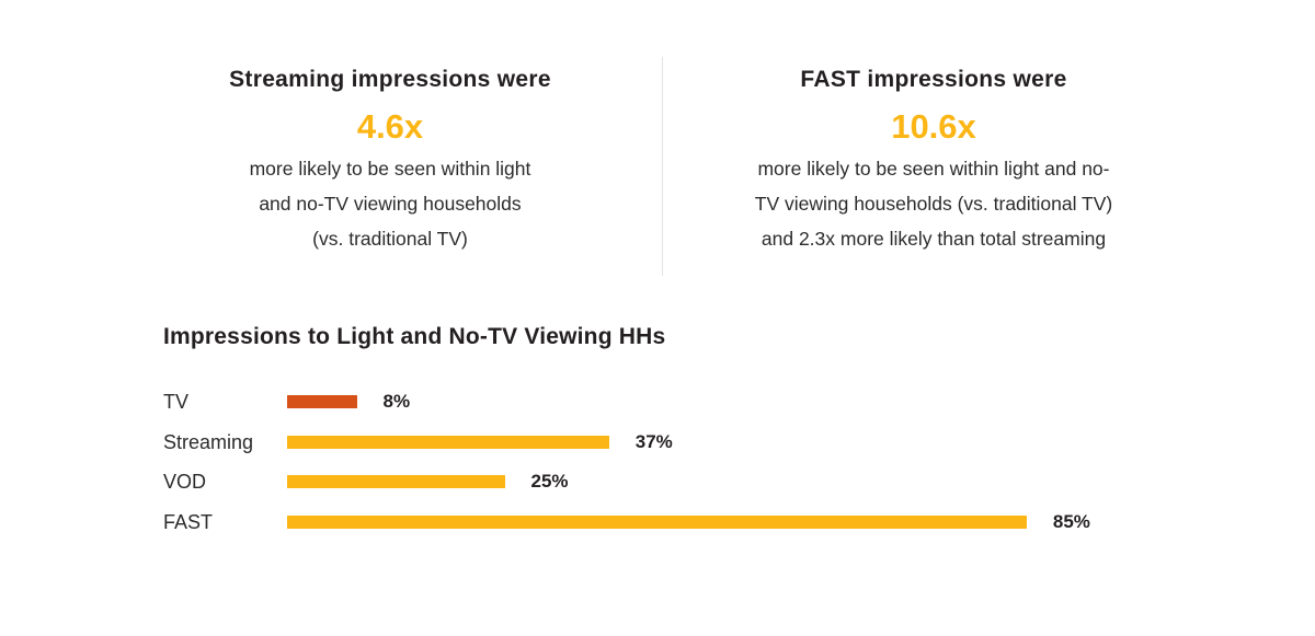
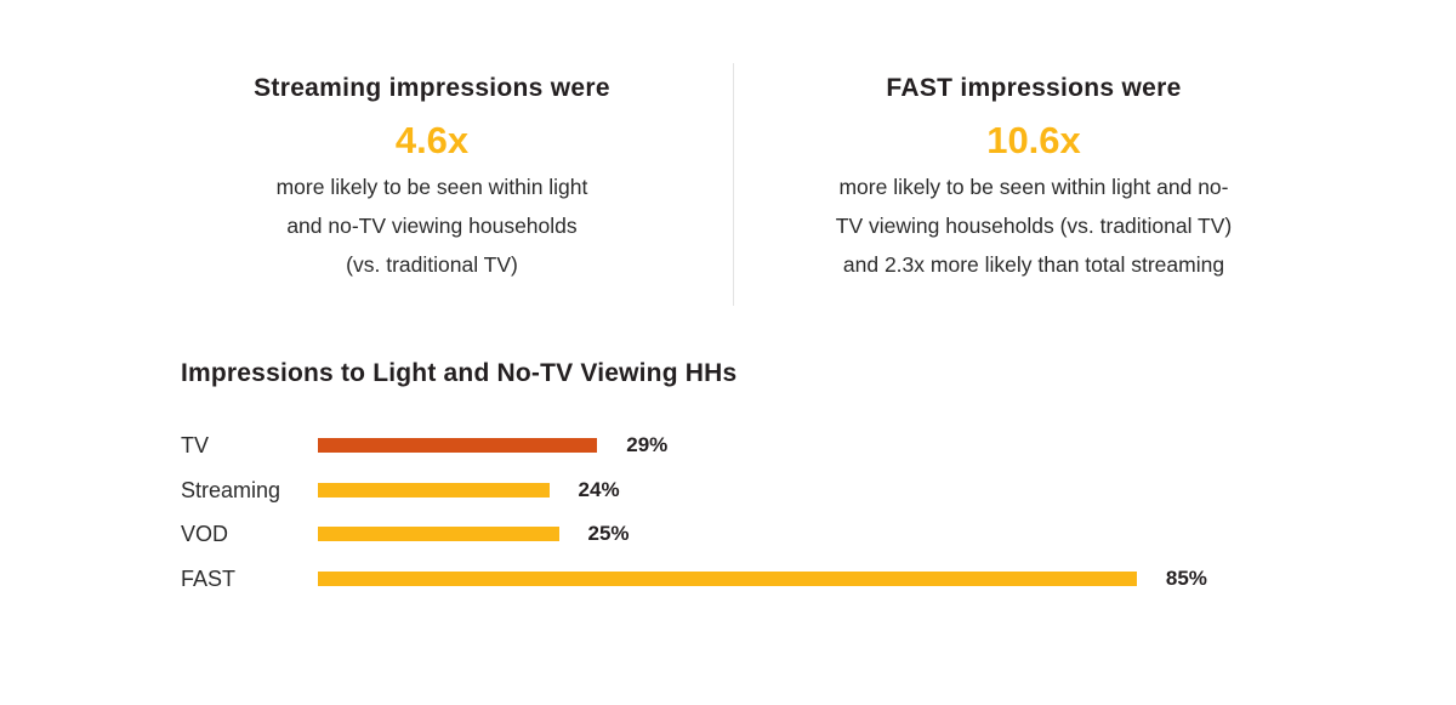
TV: 8% -> 29%
Streaming: 37% -> 24%
